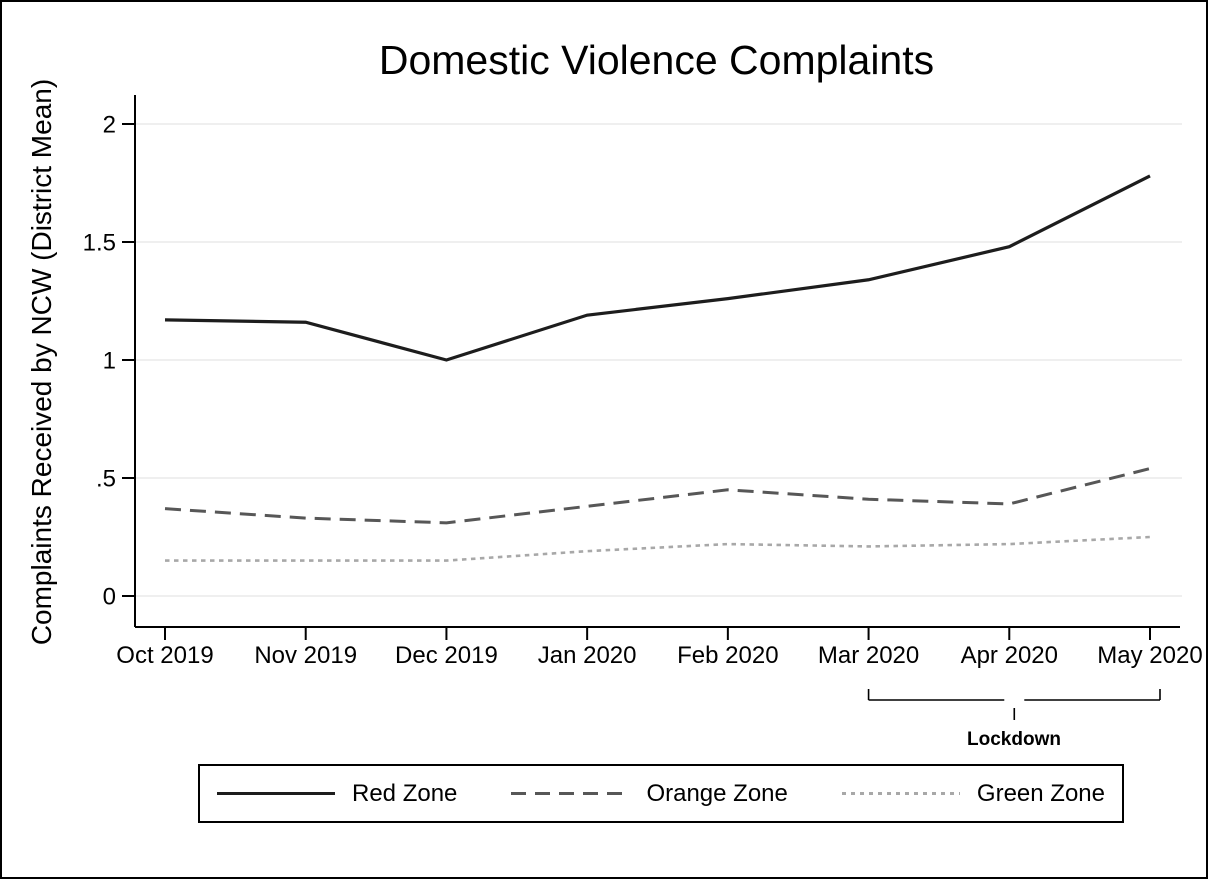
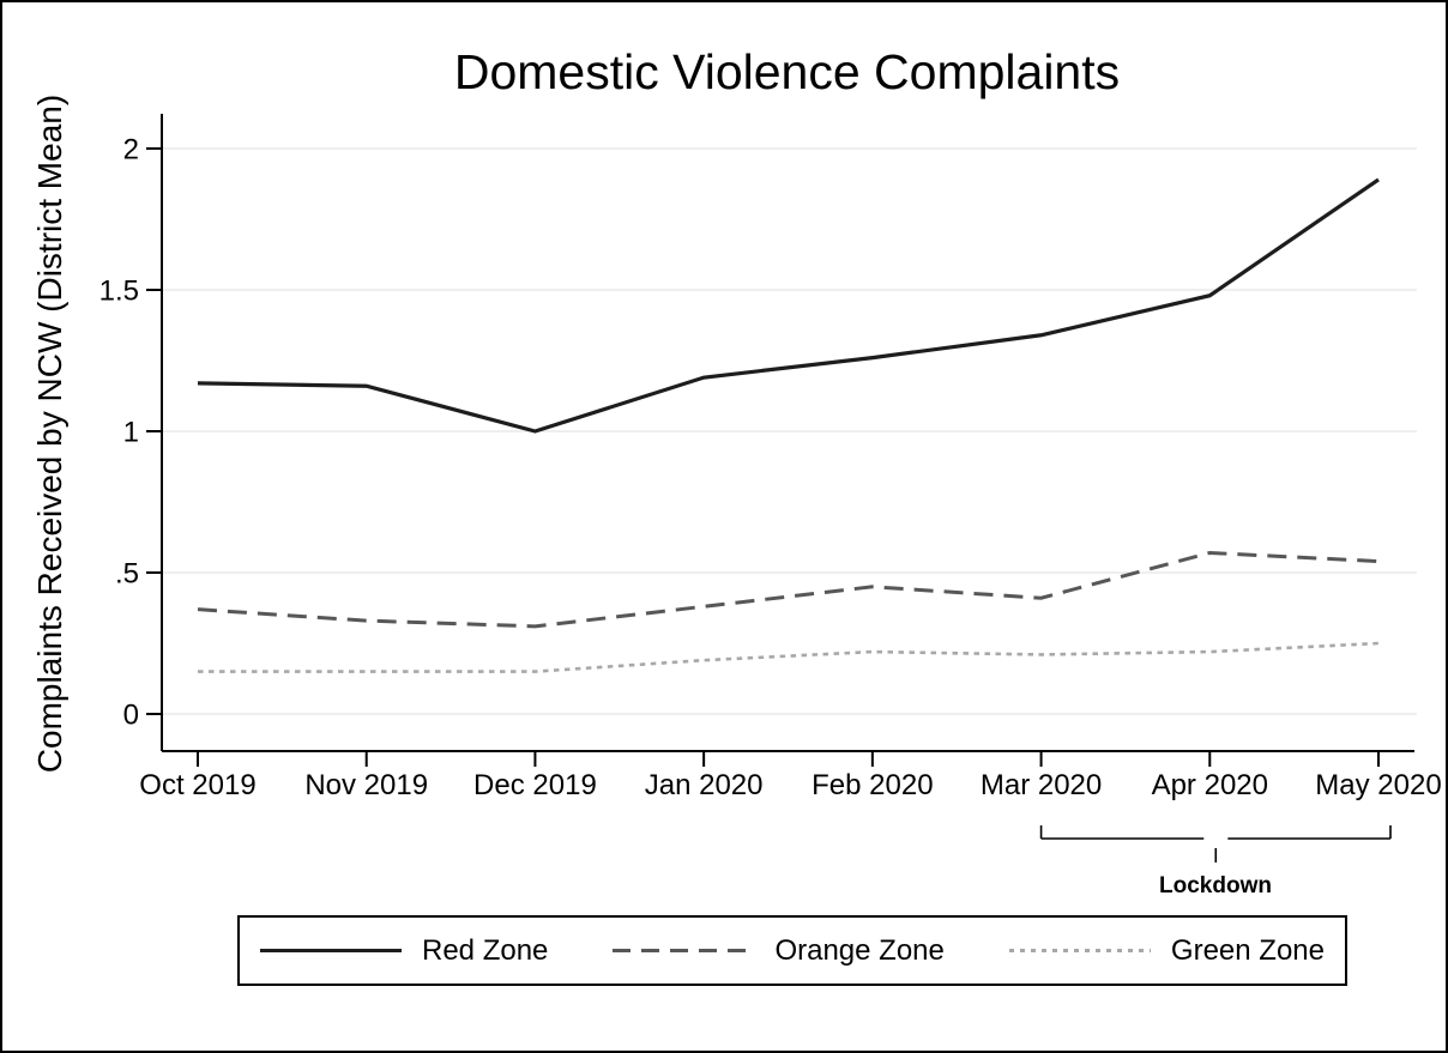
Orange Zone/Apr 2020: 0.39 -> 0.57
Red Zone/May 2020: 1.78 -> 1.89
